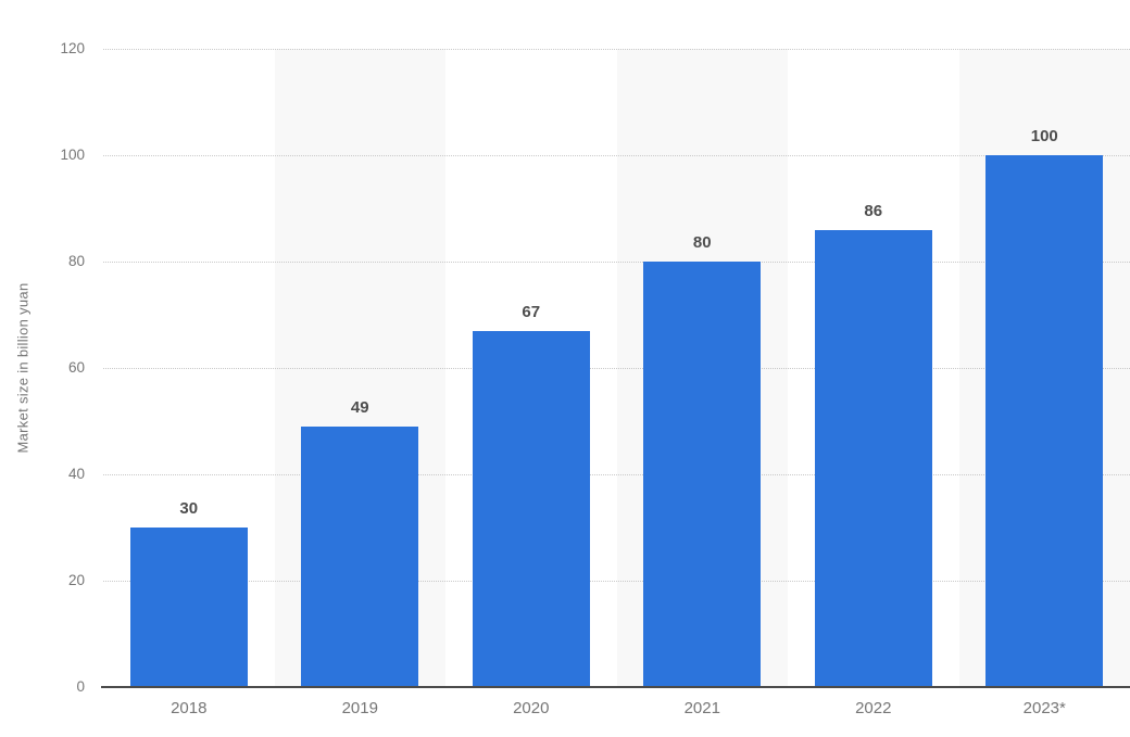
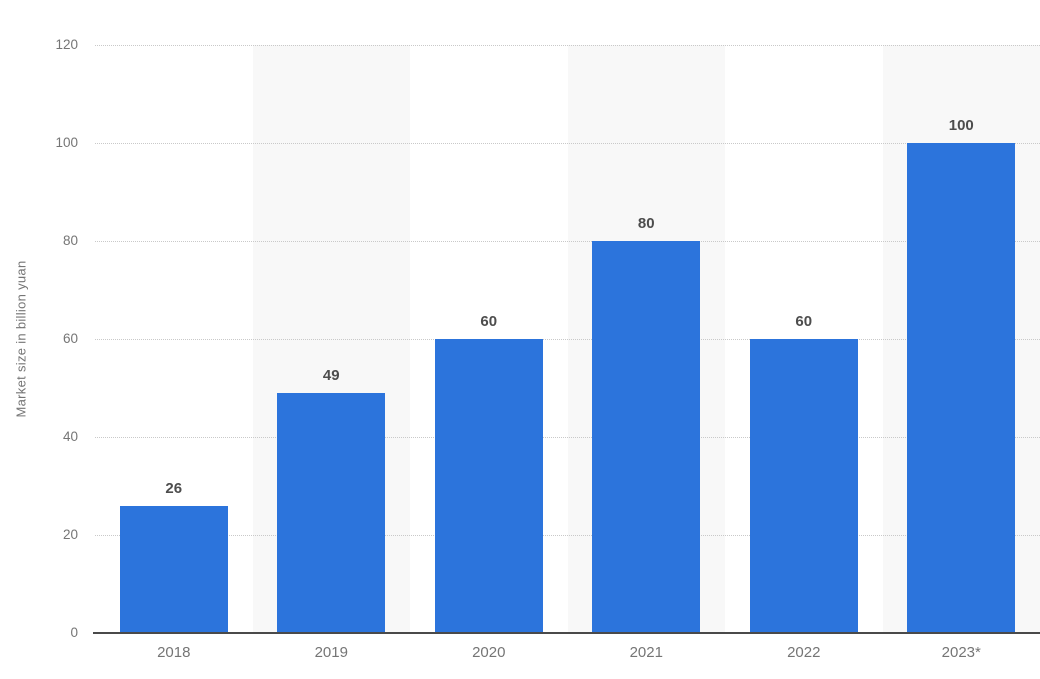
2018: 30 -> 26
2020: 67 -> 60
2022: 86 -> 60
